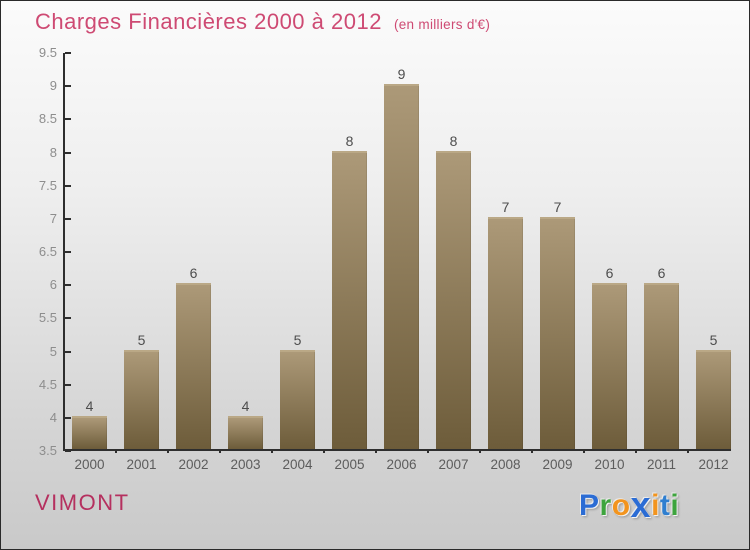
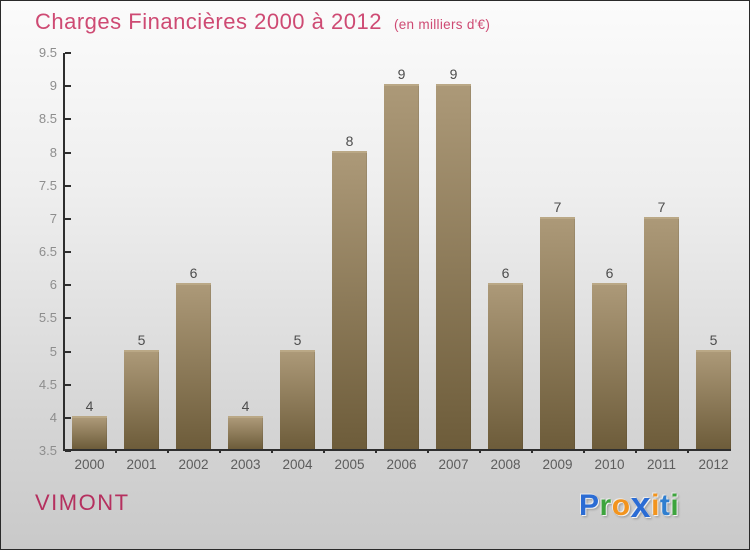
2007: 8 -> 9
2008: 7 -> 6
2011: 6 -> 7
